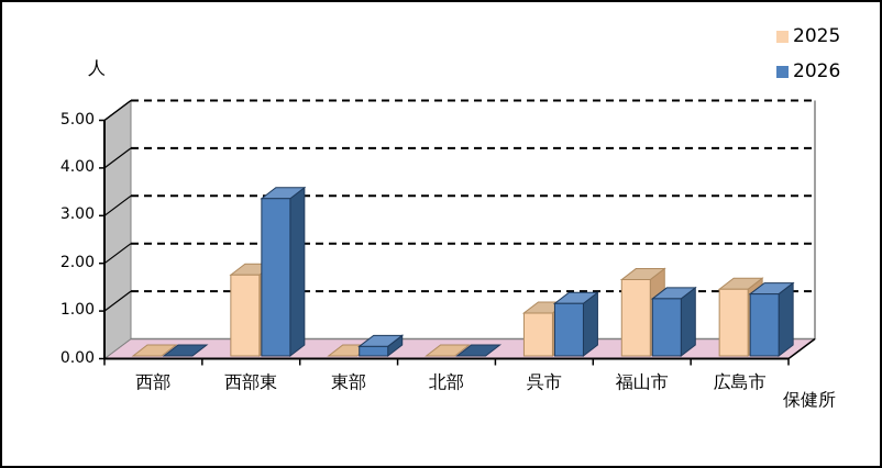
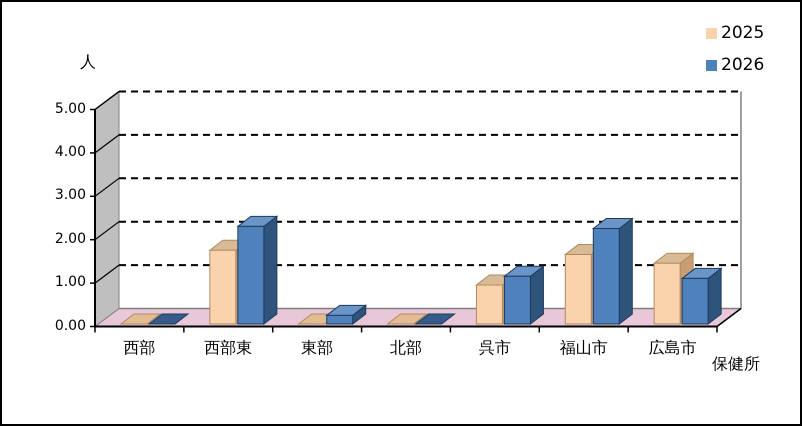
2026/西部東: 3.3 -> 2.2
2026/福山市: 1.2 -> 2.2
2026/広島市: 1.3 -> 1.1
